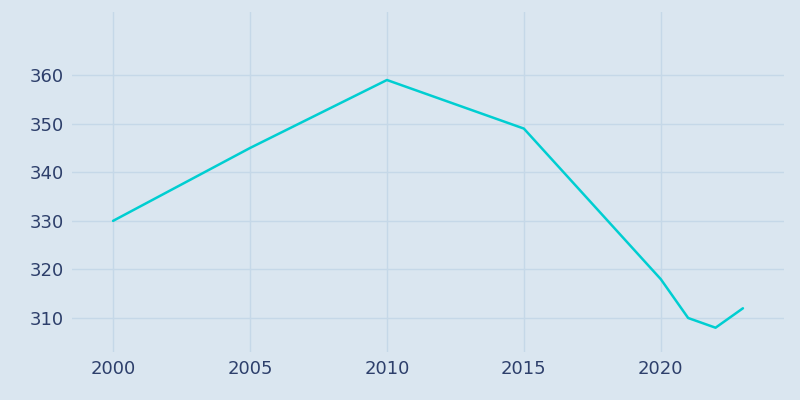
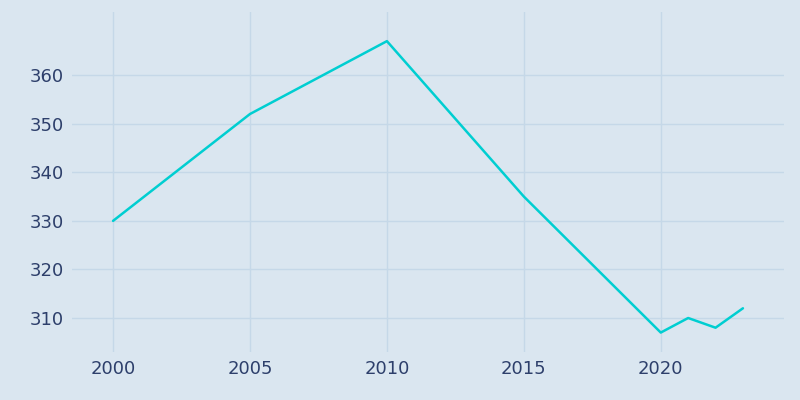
2005: 345 -> 352
2010: 359 -> 367
2015: 349 -> 335
2020: 318 -> 307
